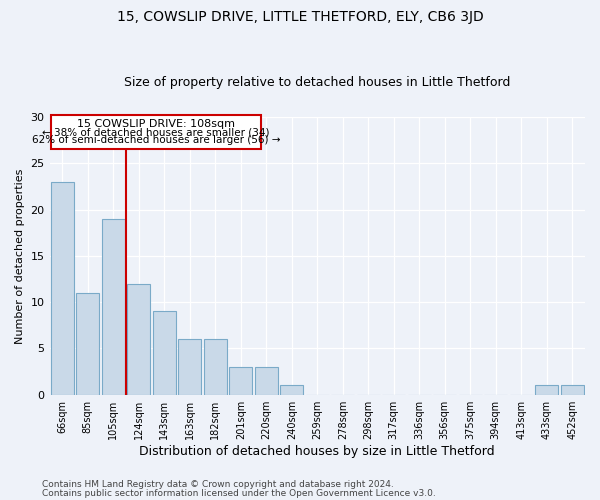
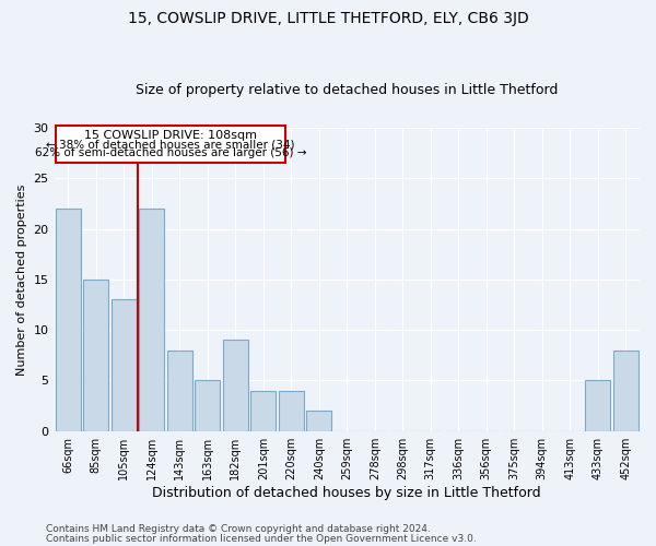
66sqm: 23 -> 22
85sqm: 11 -> 15
105sqm: 19 -> 13
124sqm: 12 -> 22
143sqm: 9 -> 8
163sqm: 6 -> 5
182sqm: 6 -> 9
201sqm: 3 -> 4
220sqm: 3 -> 4
240sqm: 1 -> 2
433sqm: 1 -> 5
452sqm: 1 -> 8
